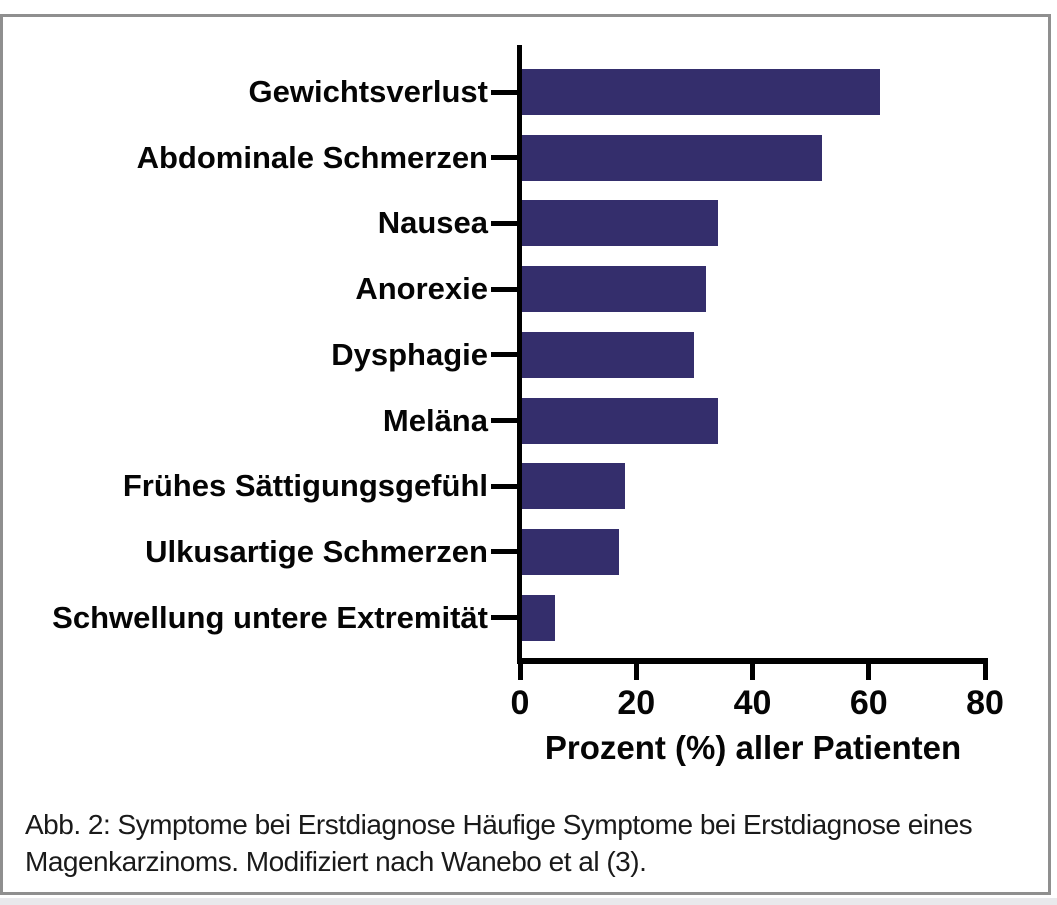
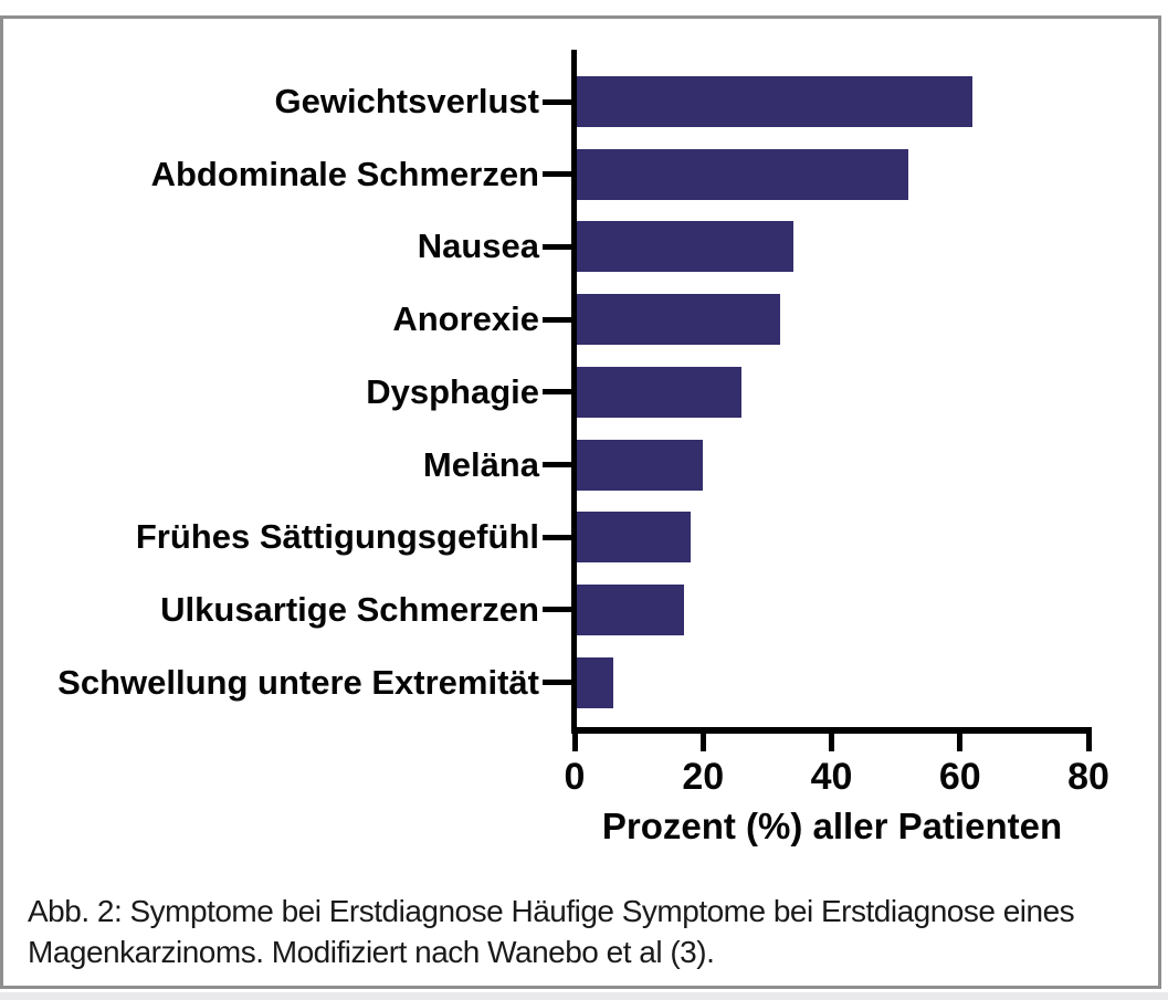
Dysphagie: 30 -> 26
Meläna: 34 -> 20
